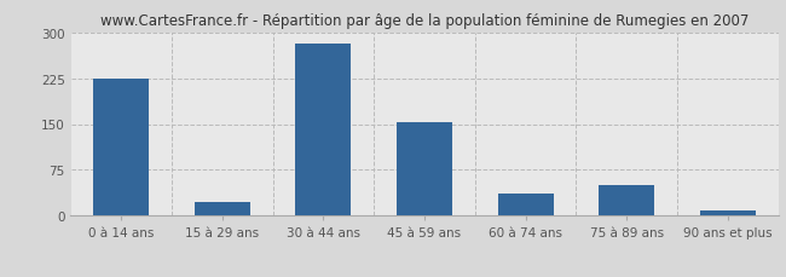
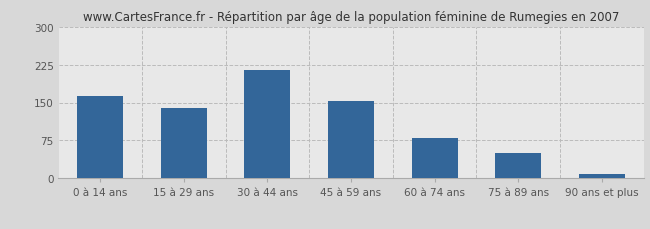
0 à 14 ans: 224 -> 163
15 à 29 ans: 22 -> 140
30 à 44 ans: 282 -> 215
60 à 74 ans: 36 -> 80
